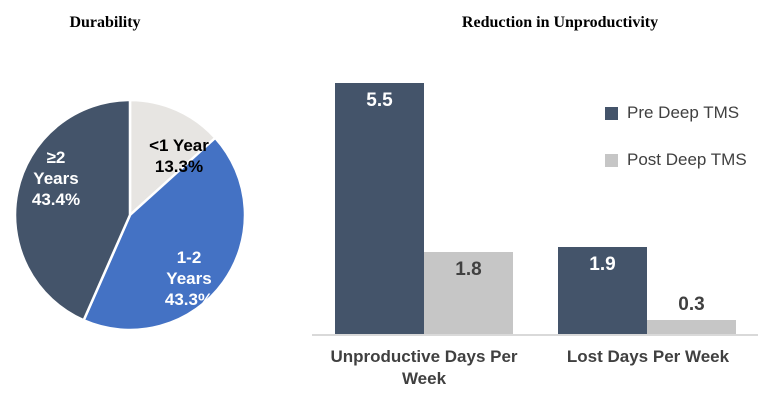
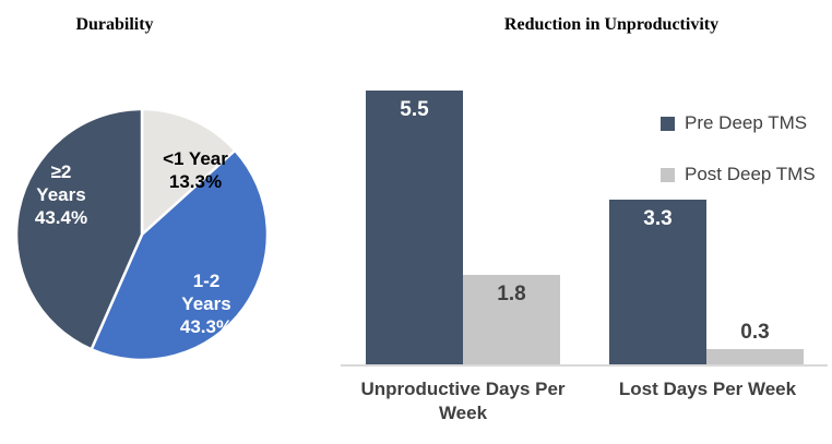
Reduction in Unproductivity/Pre Deep TMS/Lost Days Per Week: 1.9 -> 3.3
